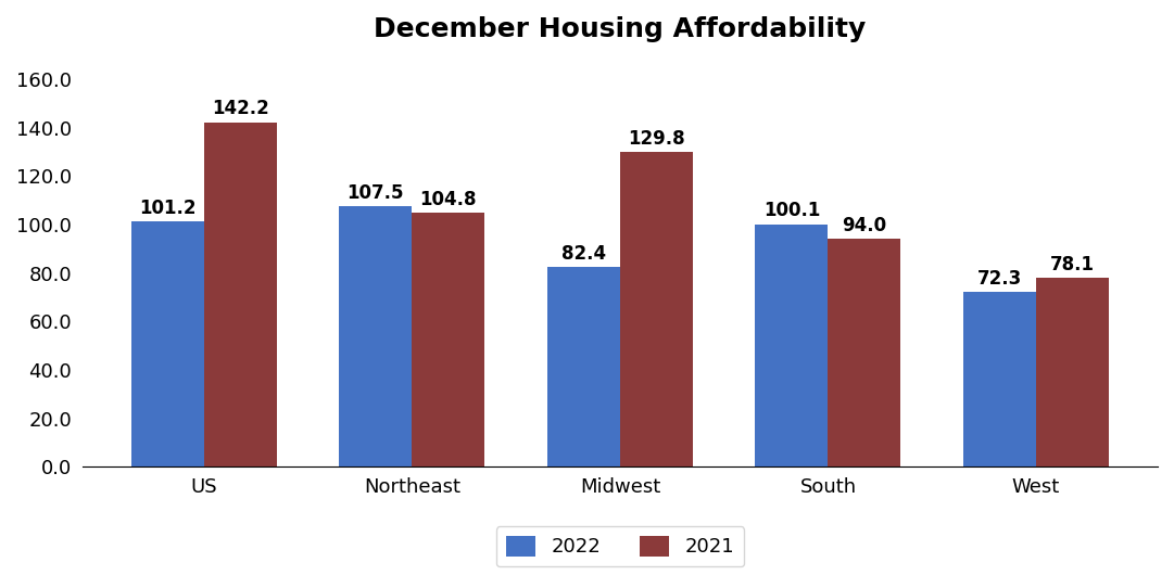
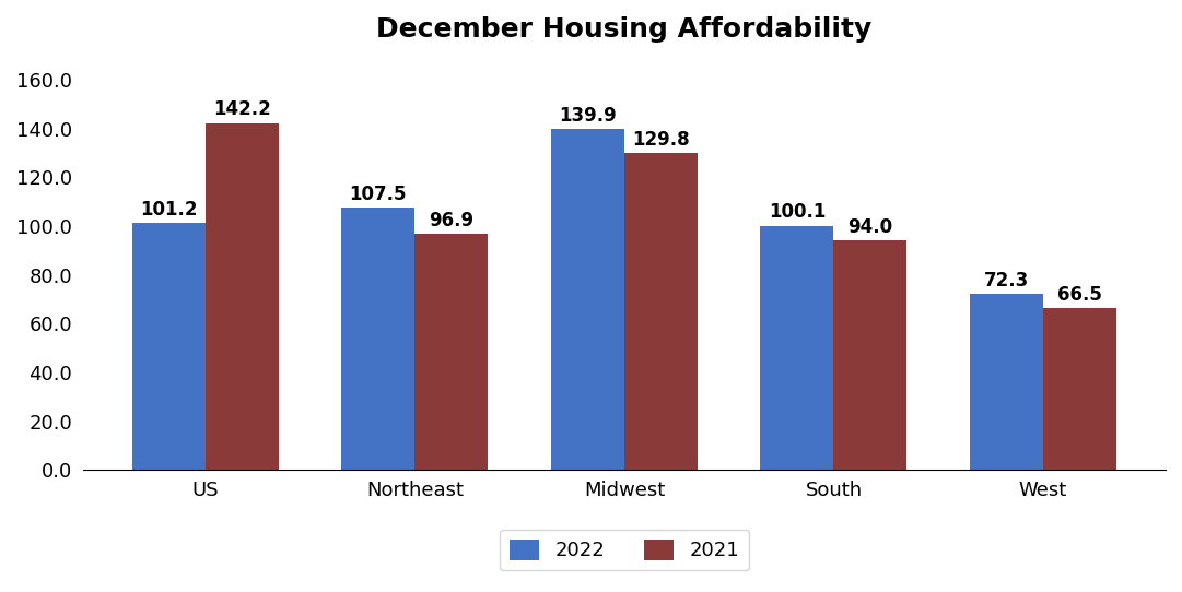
2021/Northeast: 104.8 -> 96.9
2022/Midwest: 82.4 -> 139.9
2021/West: 78.1 -> 66.5
